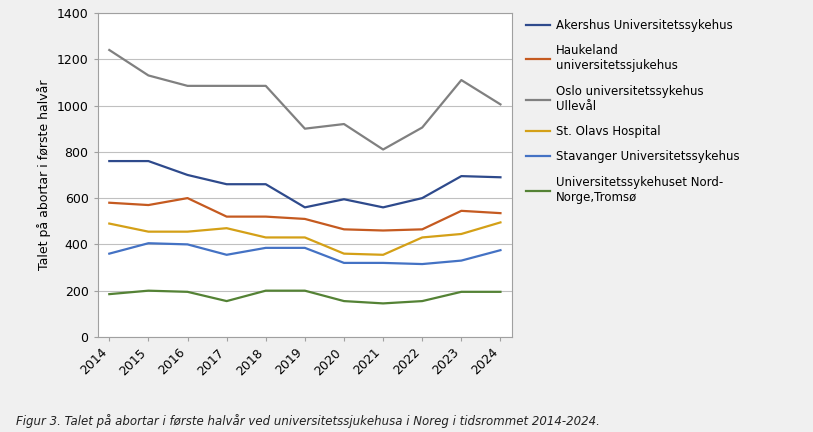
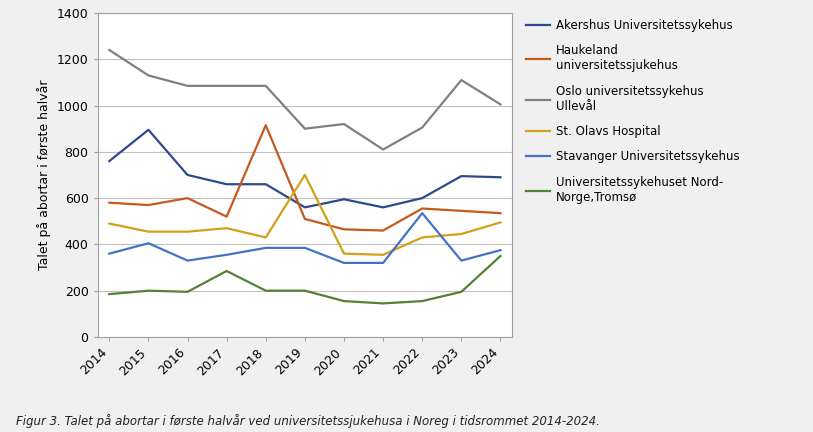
Akershus Universitetssykehus/2015: 760 -> 895
Stavanger Universitetssykehus/2016: 400 -> 330
Universitetssykehuset Nord- Norge,Tromsø/2017: 155 -> 285
Haukeland universitetssjukehus/2018: 520 -> 915
St. Olavs Hospital/2019: 430 -> 700
Haukeland universitetssjukehus/2022: 465 -> 555
Stavanger Universitetssykehus/2022: 315 -> 535
Universitetssykehuset Nord- Norge,Tromsø/2024: 195 -> 350
